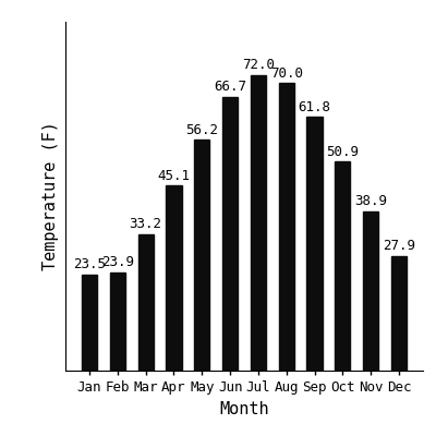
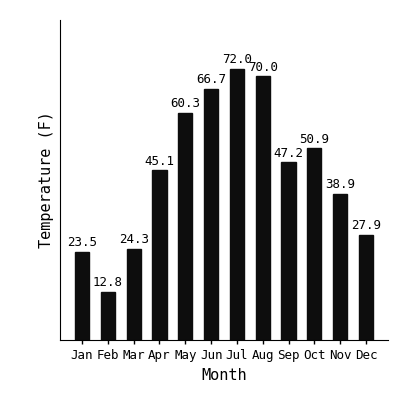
Feb: 23.9 -> 12.8
Mar: 33.2 -> 24.3
May: 56.2 -> 60.3
Sep: 61.8 -> 47.2
